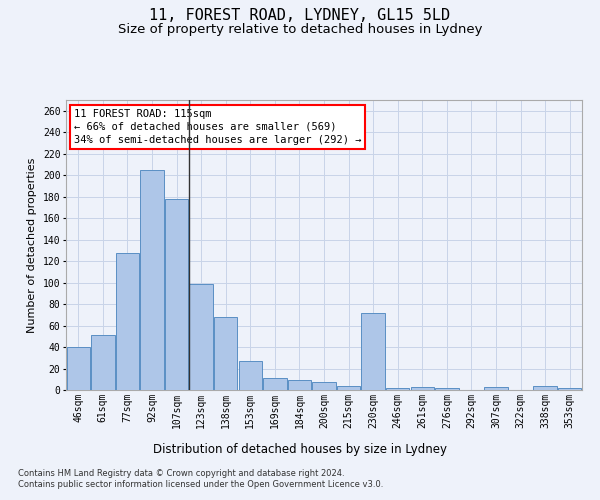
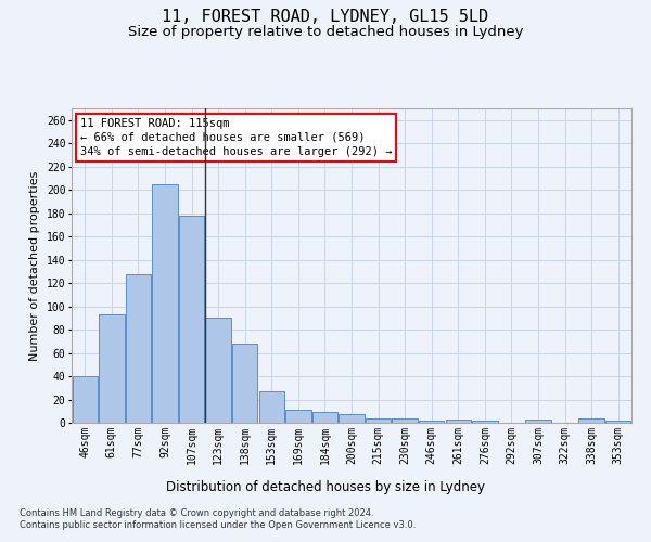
61sqm: 51 -> 93
123sqm: 99 -> 90
230sqm: 72 -> 4
